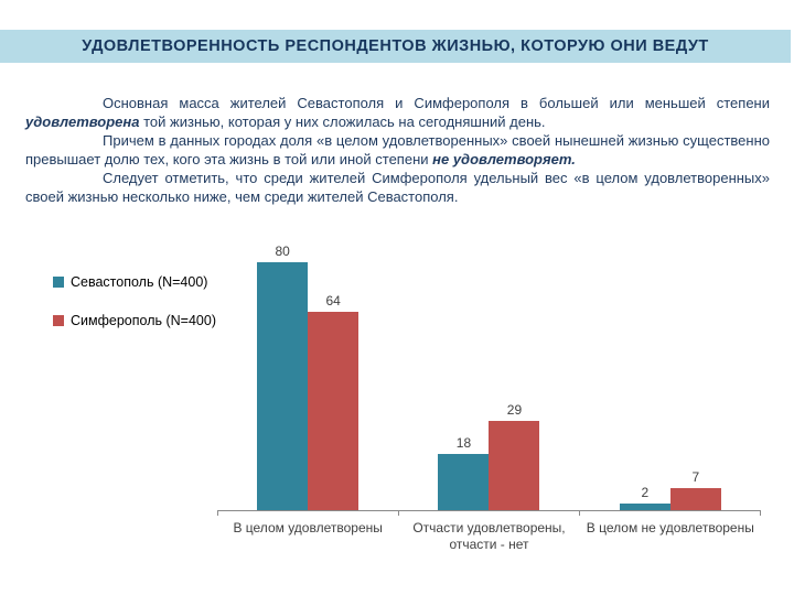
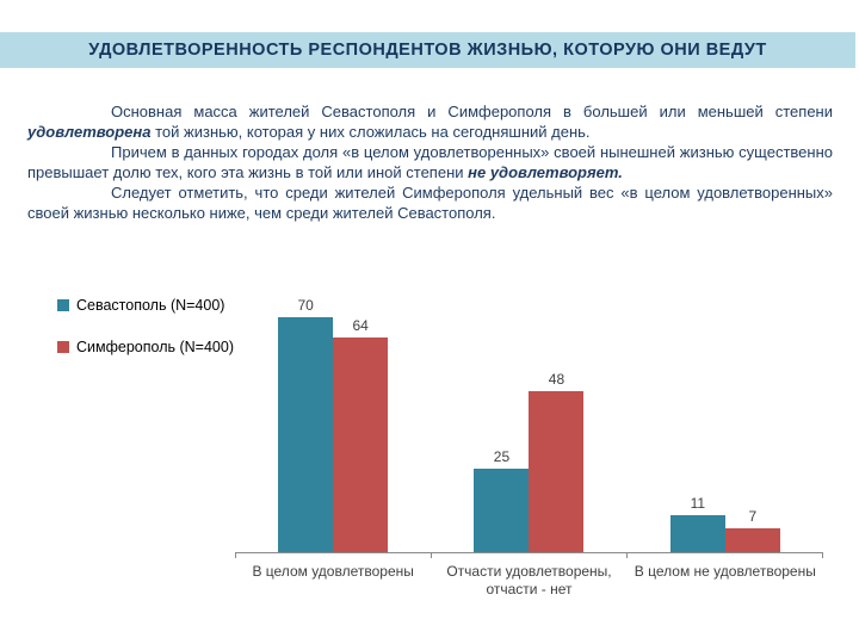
Севастополь (N=400)/В целом удовлетворены: 80 -> 70
Севастополь (N=400)/Отчасти удовлетворены, отчасти - нет: 18 -> 25
Симферополь (N=400)/Отчасти удовлетворены, отчасти - нет: 29 -> 48
Севастополь (N=400)/В целом не удовлетворены: 2 -> 11
